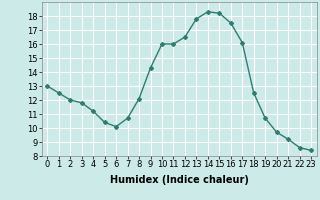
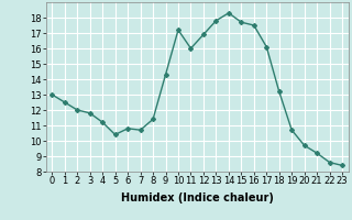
6: 10.1 -> 10.8
8: 12.1 -> 11.4
10: 16.0 -> 17.2
12: 16.5 -> 16.9
15: 18.2 -> 17.7
18: 12.5 -> 13.2
